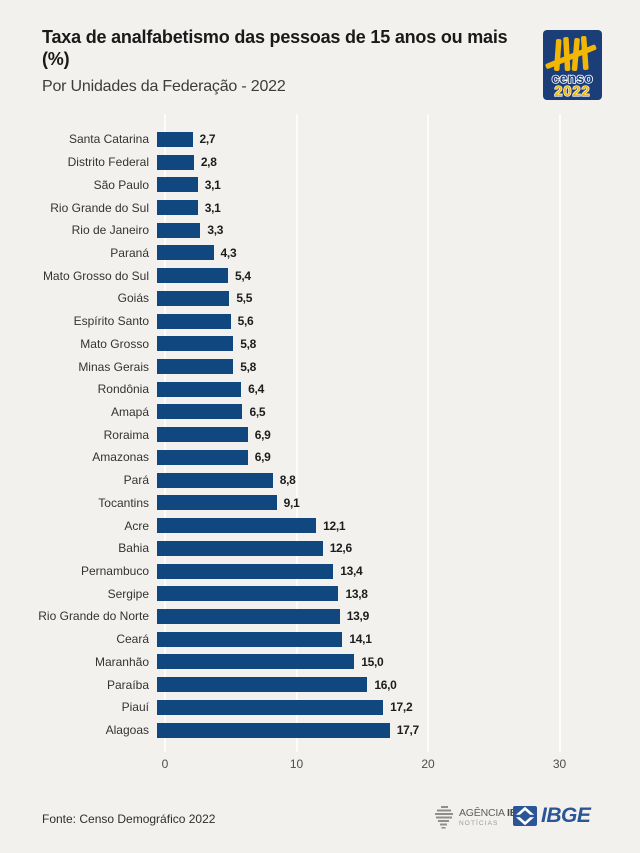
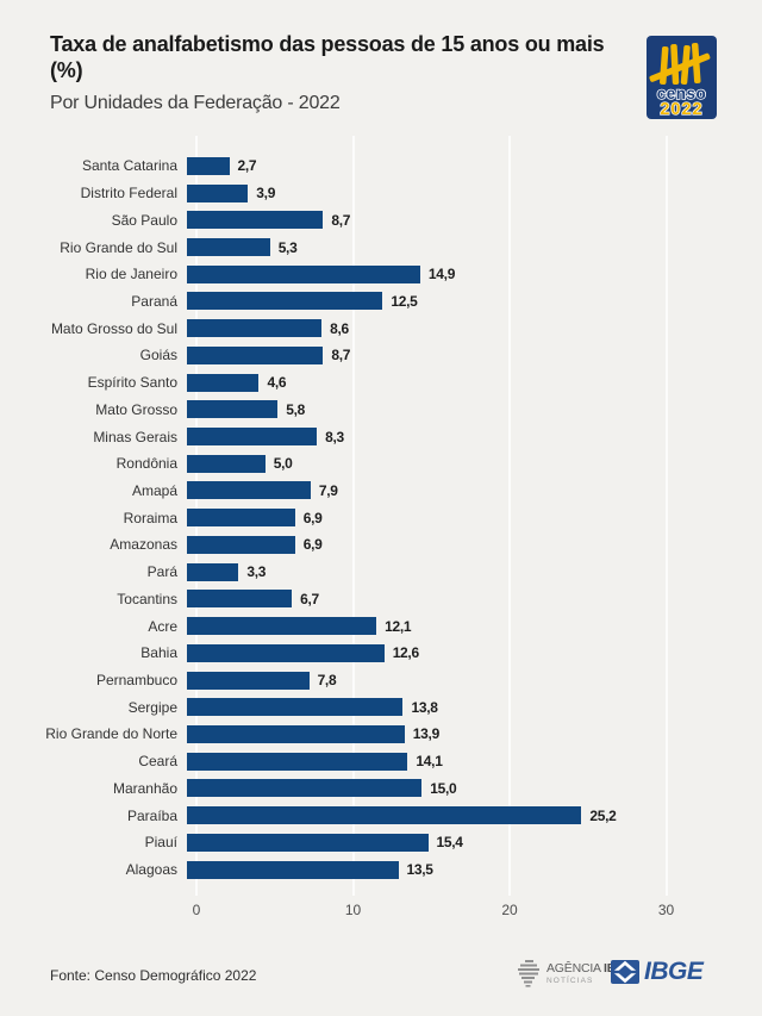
Distrito Federal: 2,8 -> 3,9
São Paulo: 3,1 -> 8,7
Rio Grande do Sul: 3,1 -> 5,3
Rio de Janeiro: 3,3 -> 14,9
Paraná: 4,3 -> 12,5
Mato Grosso do Sul: 5,4 -> 8,6
Goiás: 5,5 -> 8,7
Espírito Santo: 5,6 -> 4,6
Minas Gerais: 5,8 -> 8,3
Rondônia: 6,4 -> 5,0
Amapá: 6,5 -> 7,9
Pará: 8,8 -> 3,3
Tocantins: 9,1 -> 6,7
Pernambuco: 13,4 -> 7,8
Paraíba: 16,0 -> 25,2
Piauí: 17,2 -> 15,4
Alagoas: 17,7 -> 13,5
